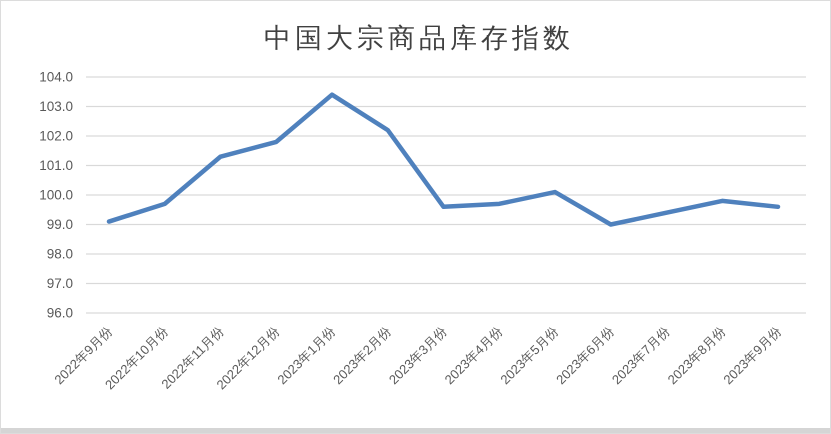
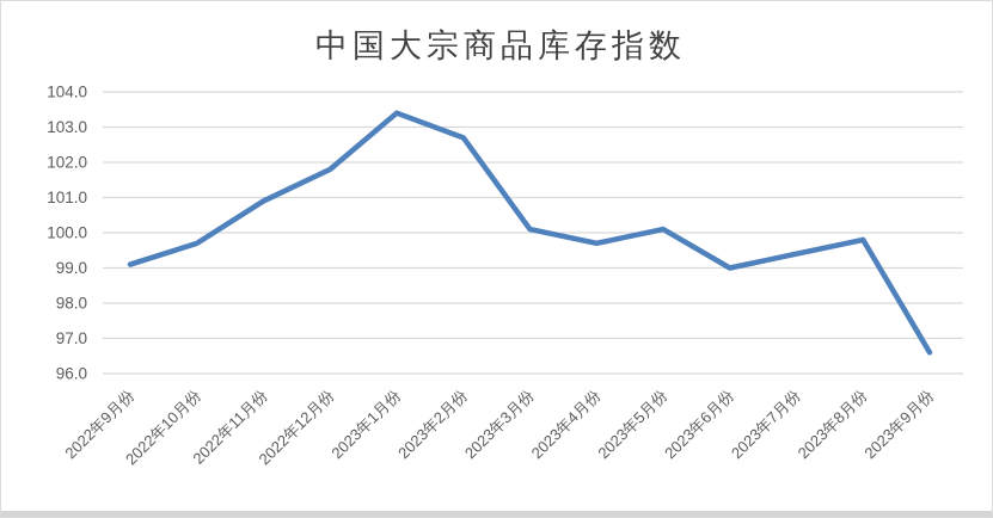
2022年11月份: 101.3 -> 100.9
2023年2月份: 102.2 -> 102.7
2023年3月份: 99.6 -> 100.1
2023年9月份: 99.6 -> 96.6
